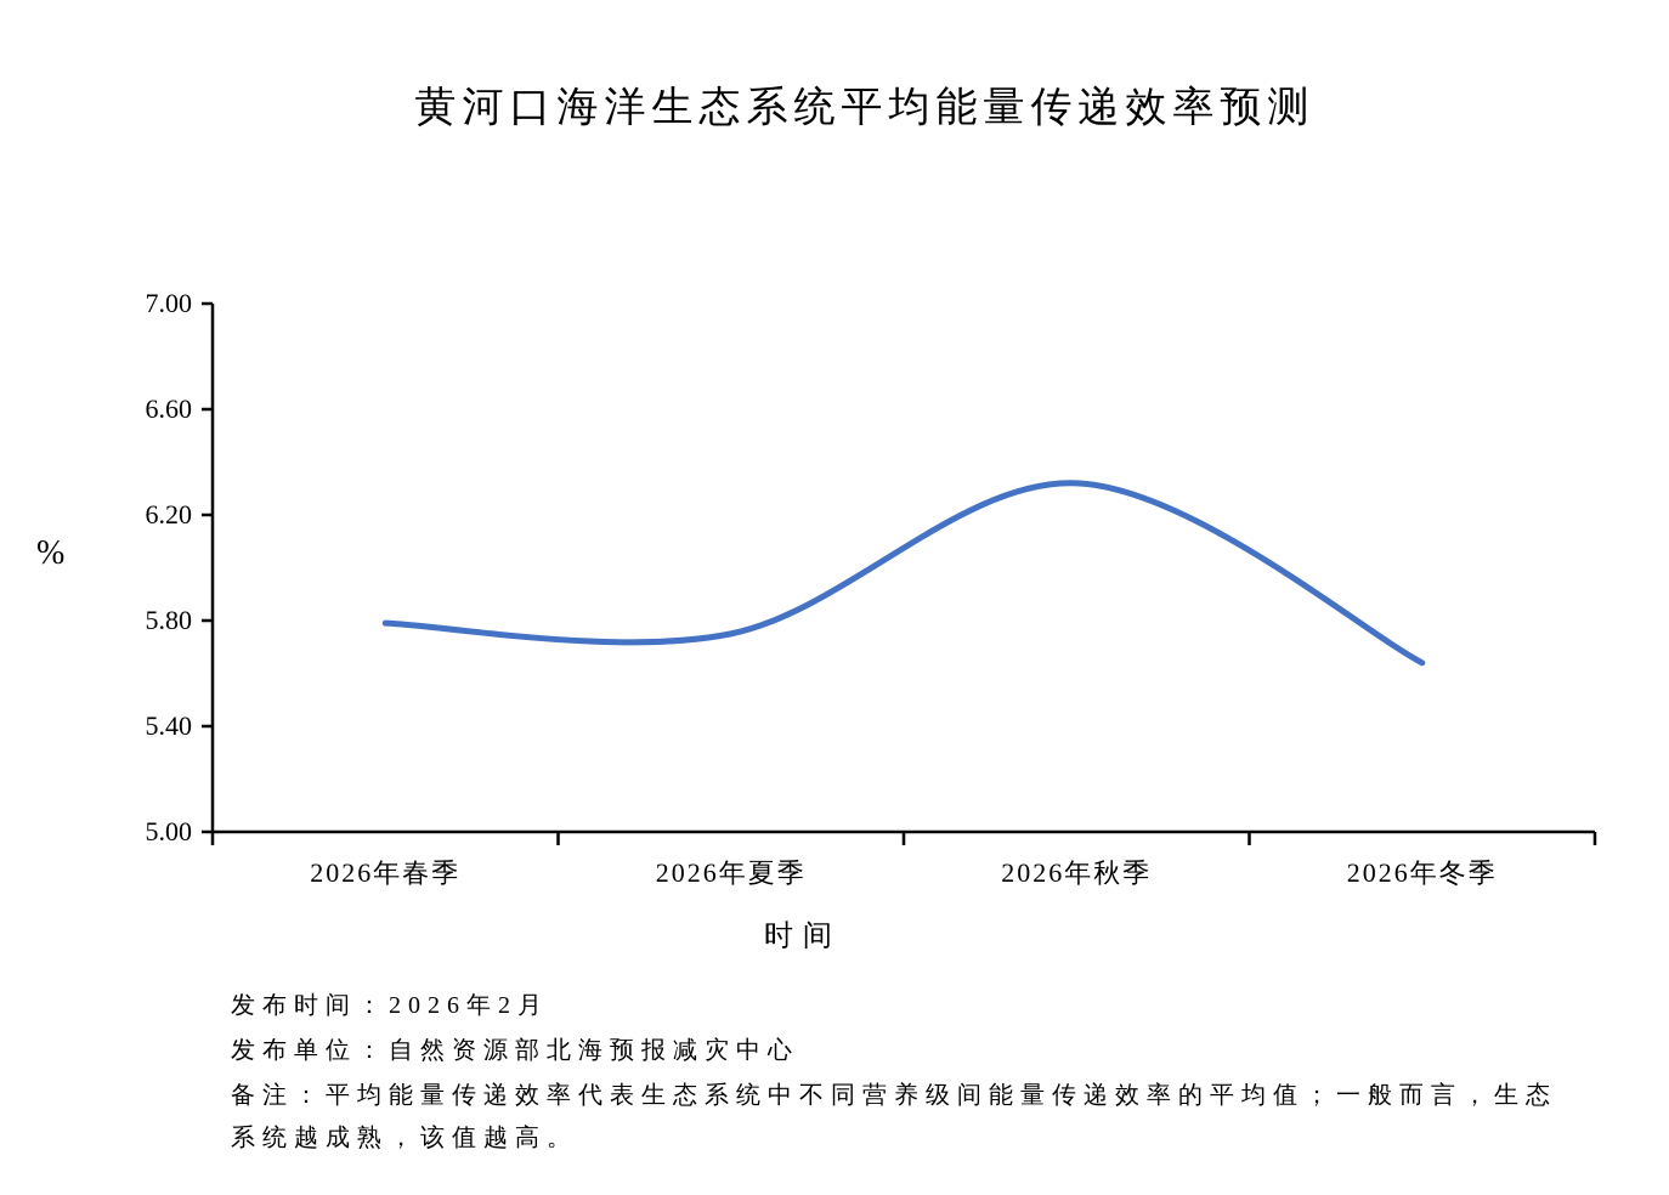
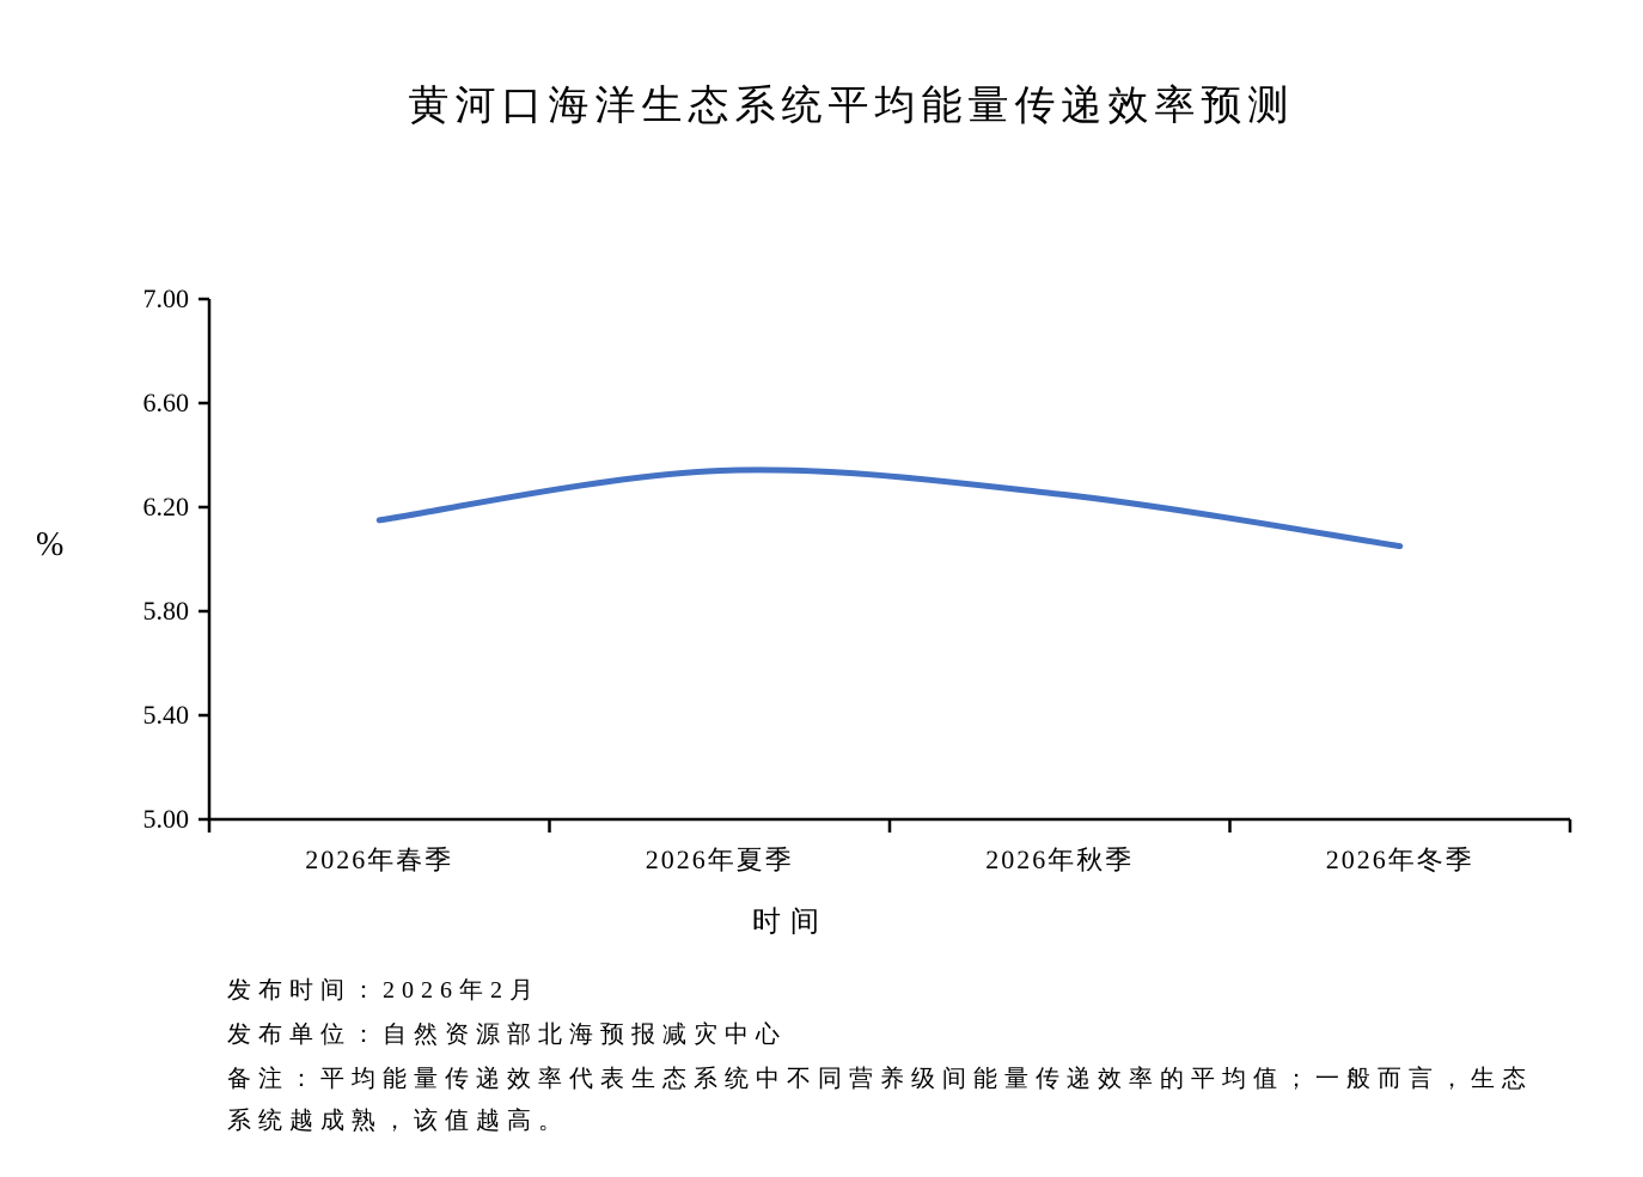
2026年春季: 5.79 -> 6.15
2026年夏季: 5.75 -> 6.34
2026年秋季: 6.32 -> 6.25
2026年冬季: 5.64 -> 6.05
